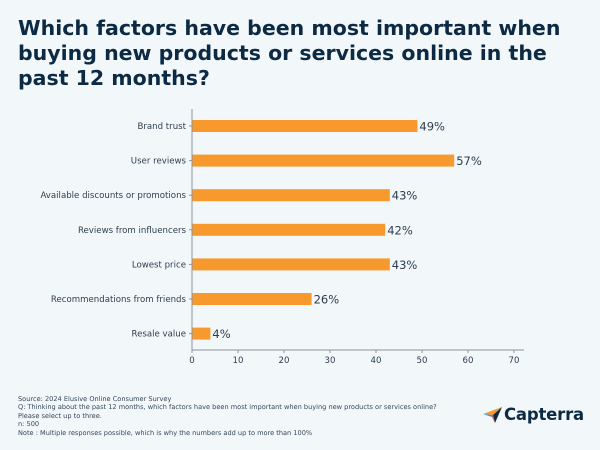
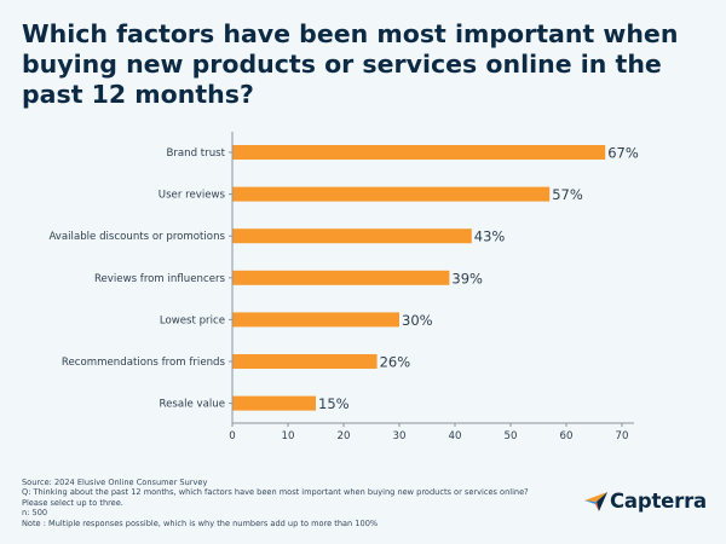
Brand trust: 49% -> 67%
Reviews from influencers: 42% -> 39%
Lowest price: 43% -> 30%
Resale value: 4% -> 15%
